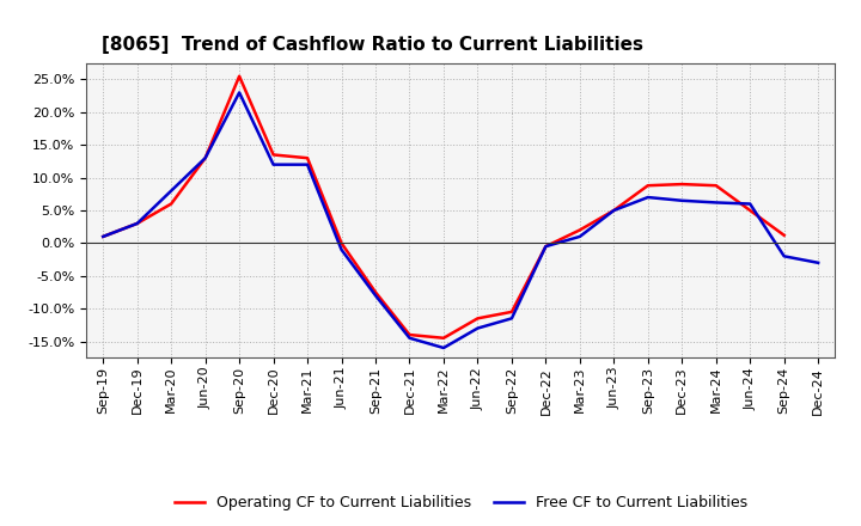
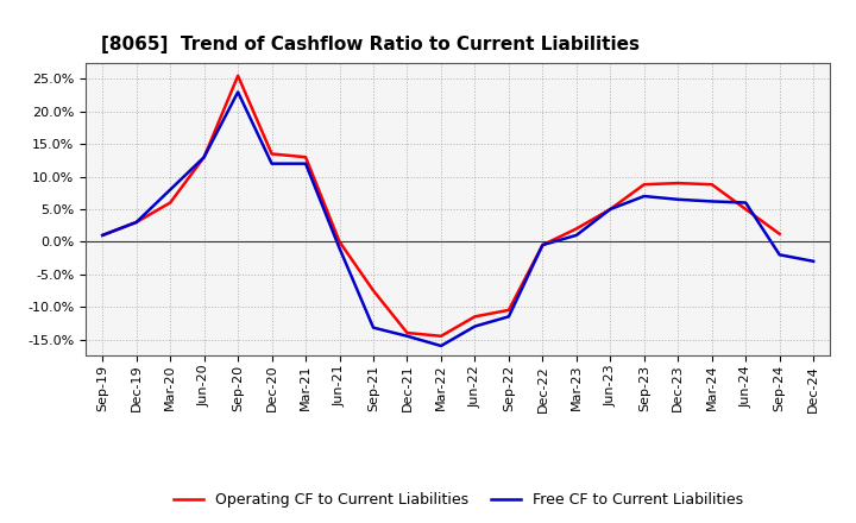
Free CF to Current Liabilities/Sep-21: -8.0% -> -13.2%
